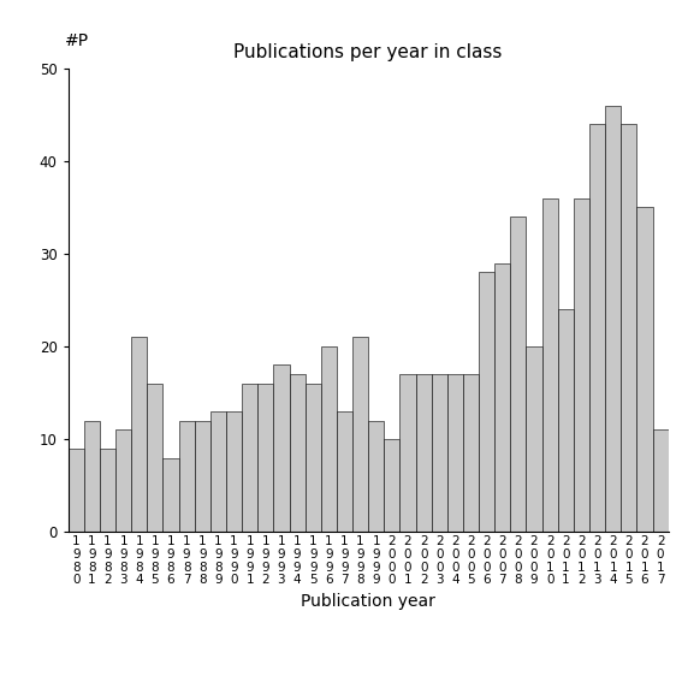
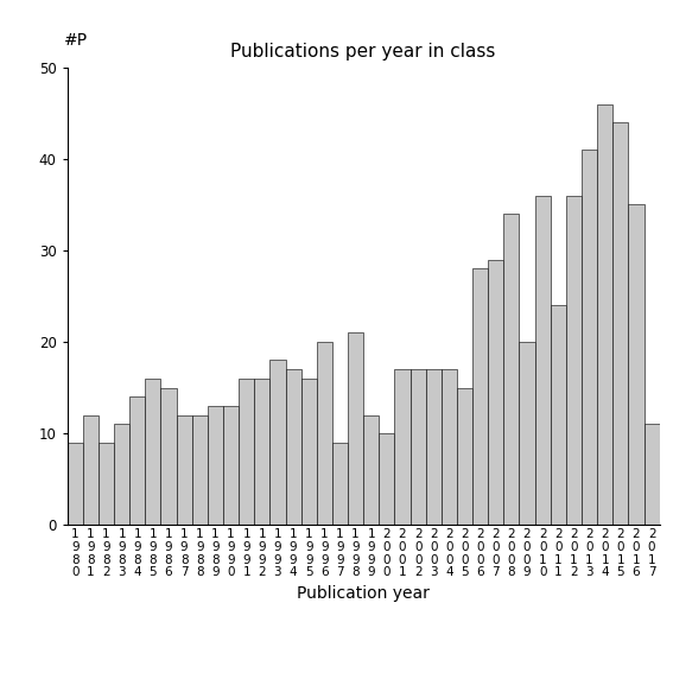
1 9 8 4: 21 -> 14
1 9 8 6: 8 -> 15
1 9 9 7: 13 -> 9
2 0 0 5: 17 -> 15
2 0 1 3: 44 -> 41
